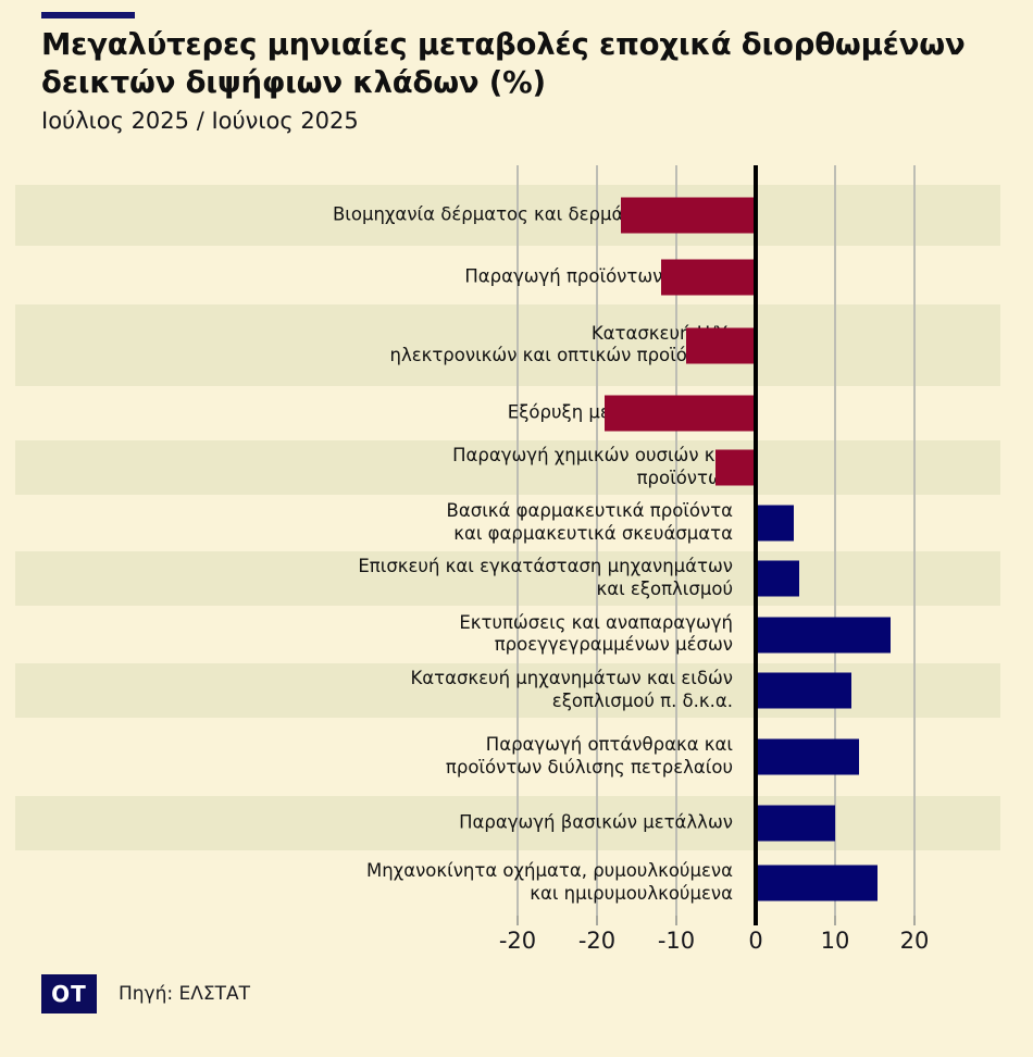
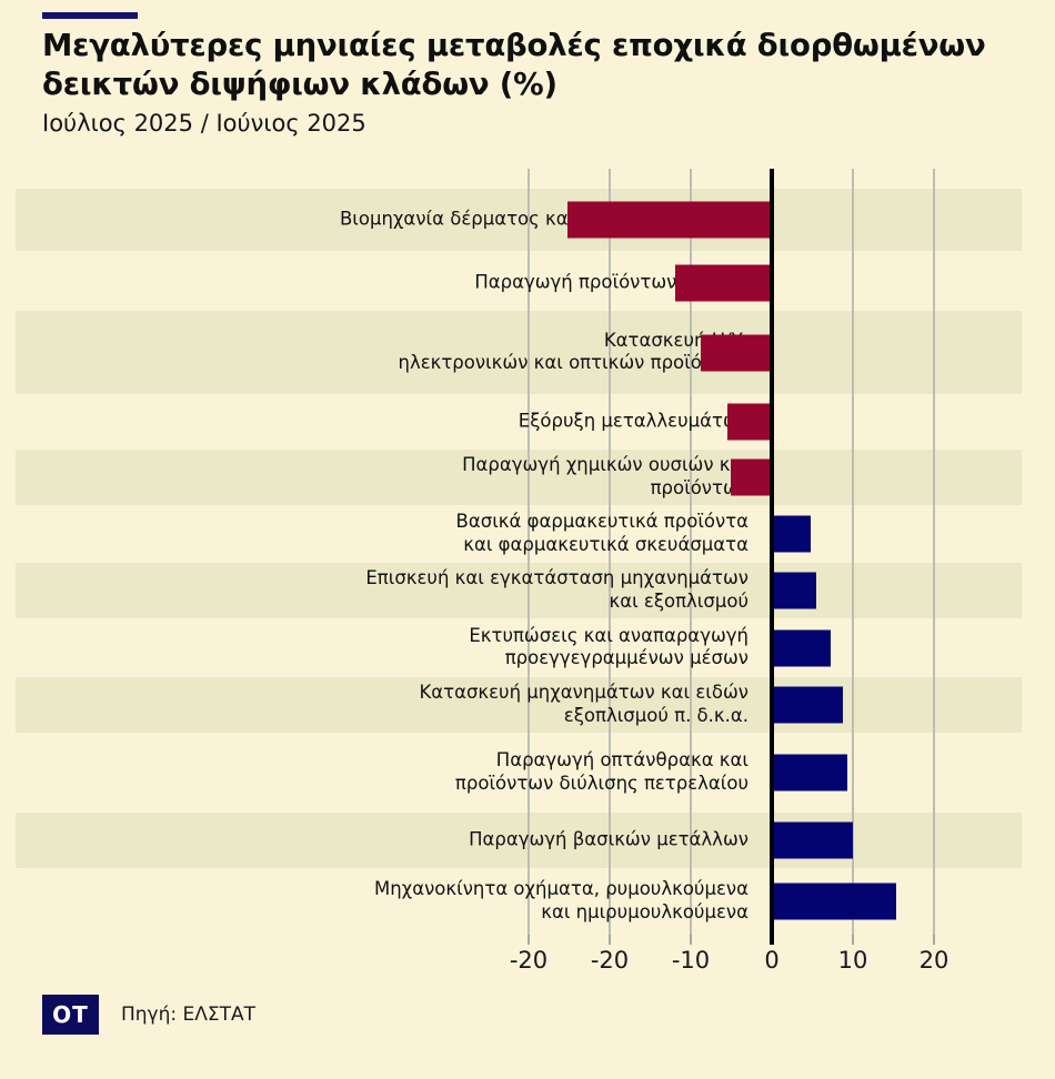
Βιομηχανία δέρματος και δερμάτινων ειδών: -17 -> -25
Εξόρυξη μεταλλευμάτων: -19 -> -6
Εκτυπώσεις και αναπαραγωγή προεγγεγραμμένων μέσων: 17 -> 7
Κατασκευή μηχανημάτων και ειδών εξοπλισμού π. δ.κ.α.: 12 -> 9
Παραγωγή οπτάνθρακα και προϊόντων διύλισης πετρελαίου: 13 -> 9
